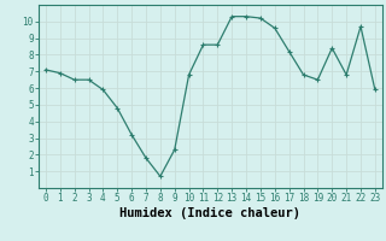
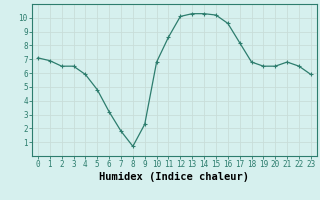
12: 8.6 -> 10.1
20: 8.4 -> 6.5
22: 9.7 -> 6.5
